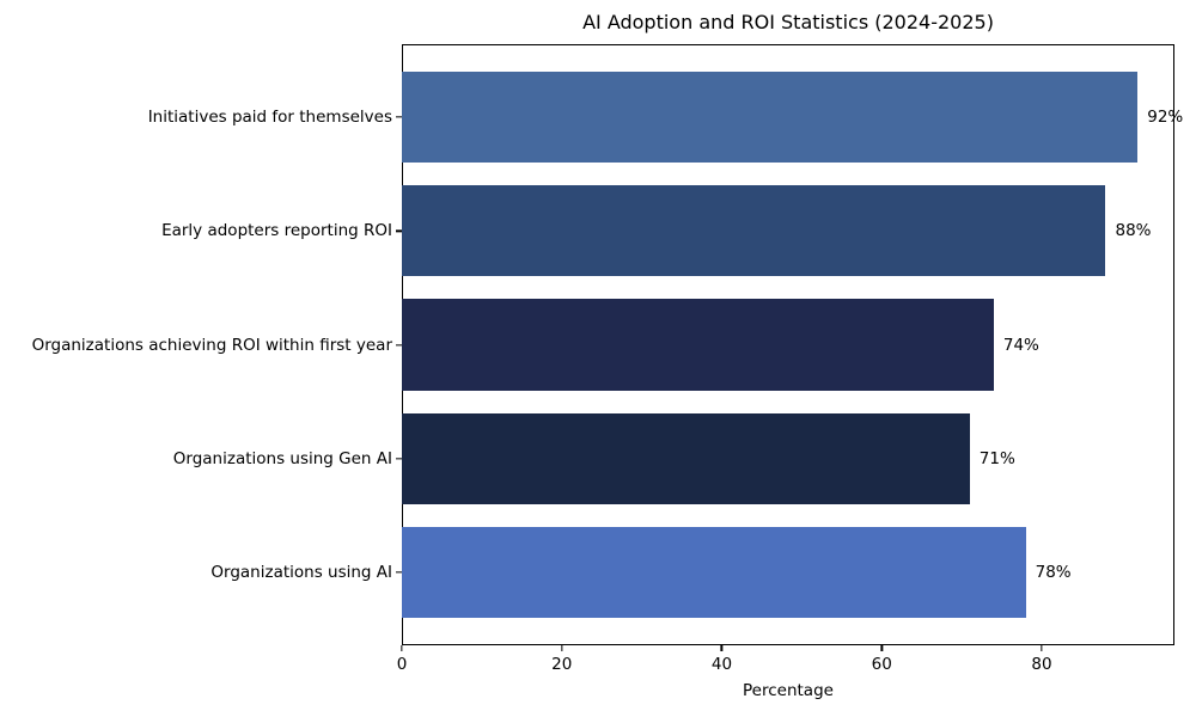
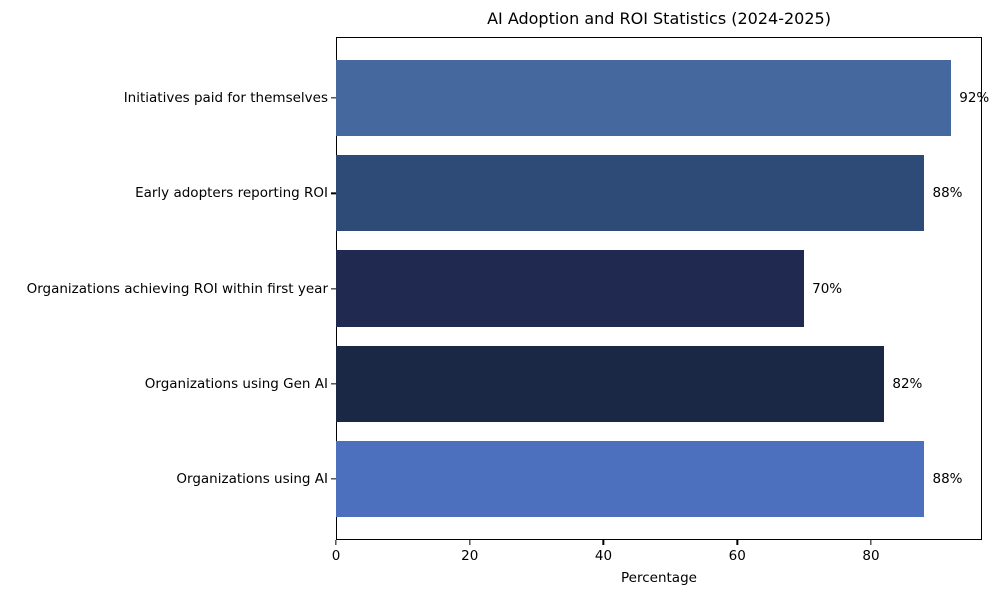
Organizations achieving ROI within first year: 74% -> 70%
Organizations using Gen AI: 71% -> 82%
Organizations using AI: 78% -> 88%
